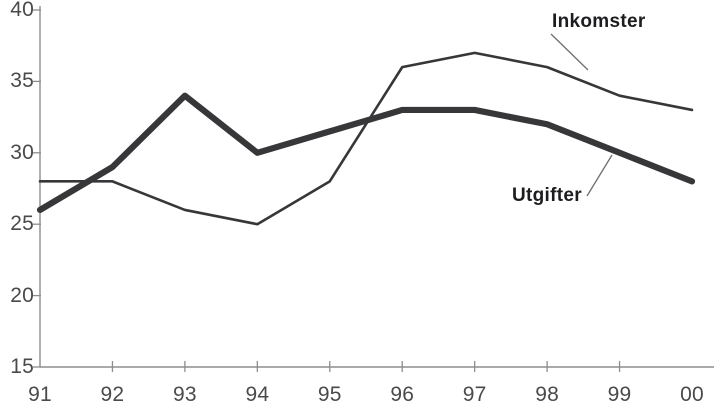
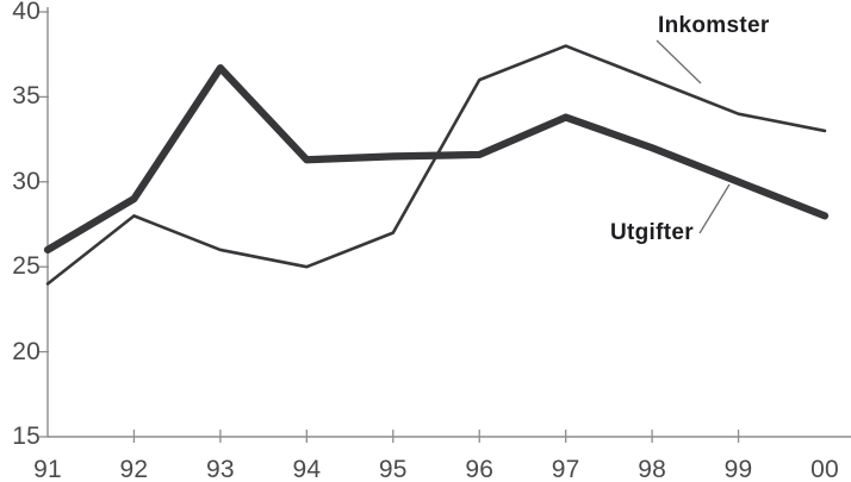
Inkomster/91: 28 -> 24
Utgifter/93: 34.0 -> 36.7
Utgifter/94: 30.0 -> 31.3
Inkomster/95: 28 -> 27
Utgifter/96: 33.0 -> 31.6
Inkomster/97: 37 -> 38
Utgifter/97: 33.0 -> 33.8
